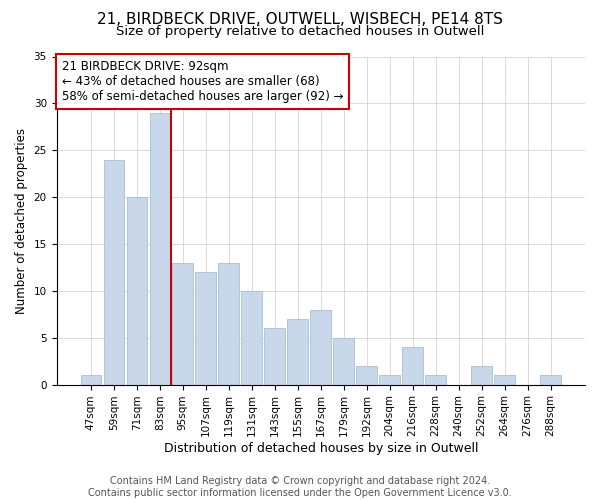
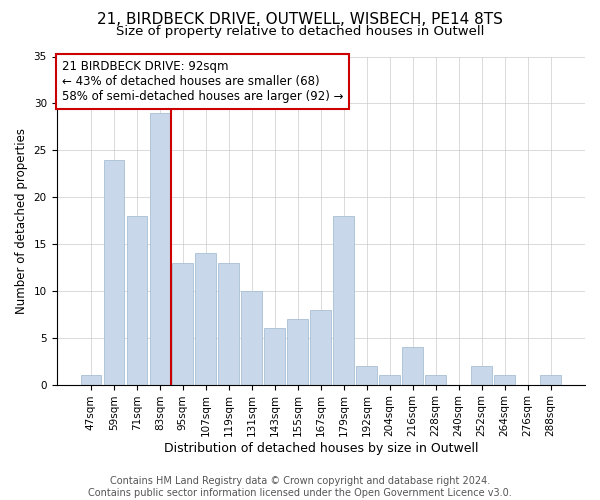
71sqm: 20 -> 18
107sqm: 12 -> 14
179sqm: 5 -> 18
